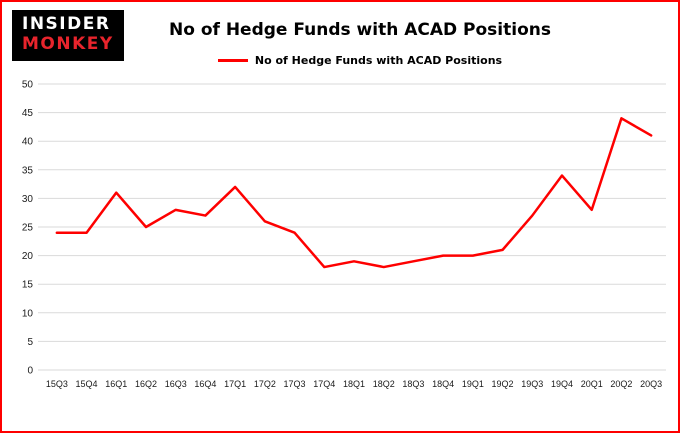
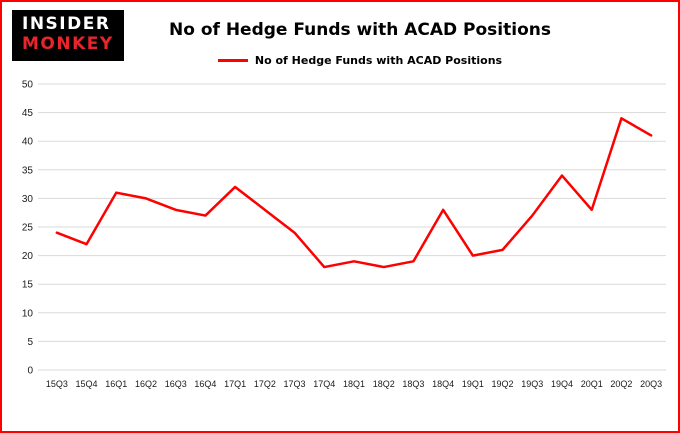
15Q4: 24 -> 22
16Q2: 25 -> 30
17Q2: 26 -> 28
18Q4: 20 -> 28
